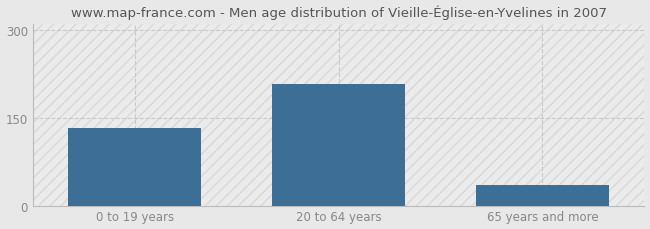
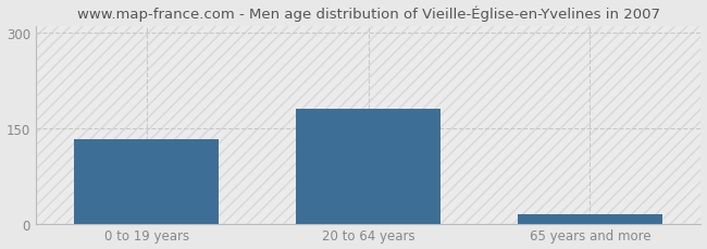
20 to 64 years: 208 -> 180
65 years and more: 36 -> 15
